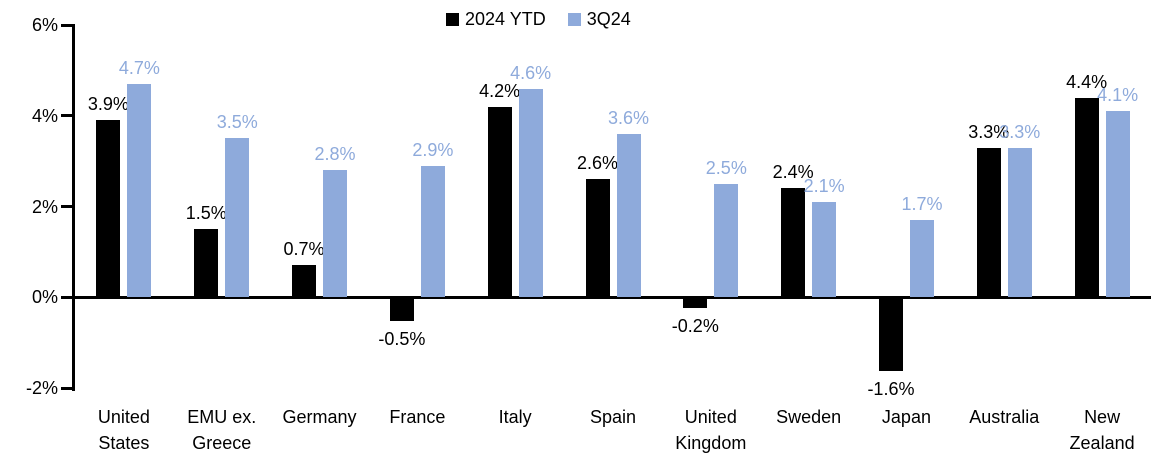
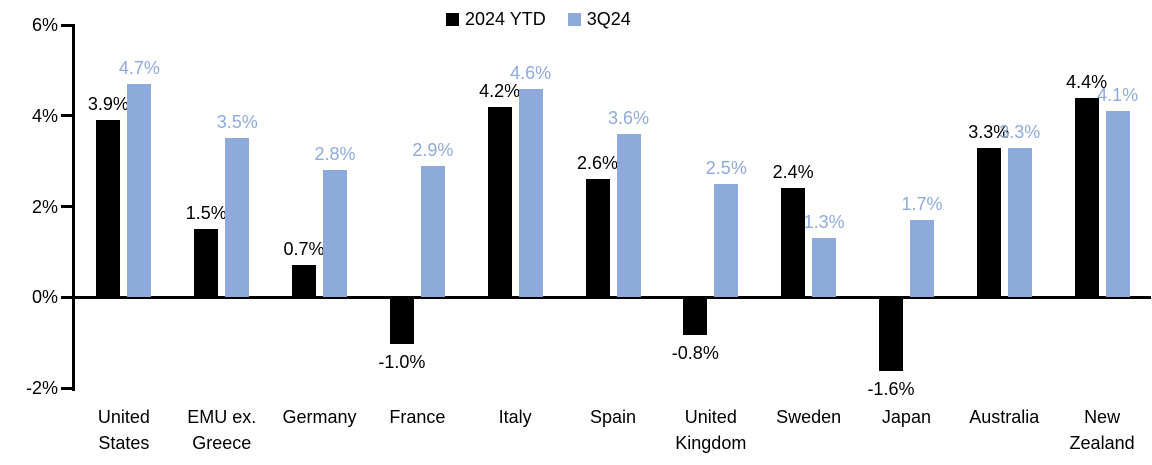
2024 YTD/France: -0.5% -> -1.0%
2024 YTD/United Kingdom: -0.2% -> -0.8%
3Q24/Sweden: 2.1% -> 1.3%
